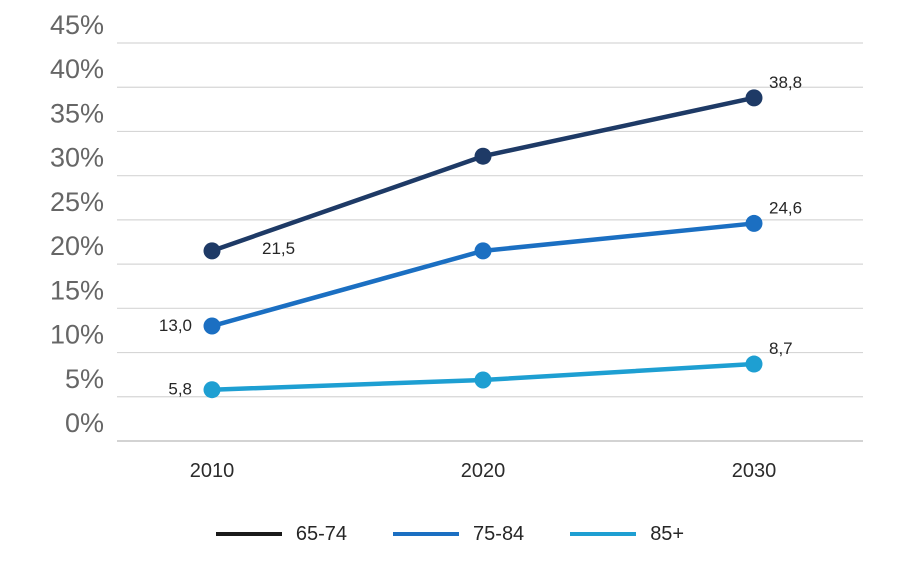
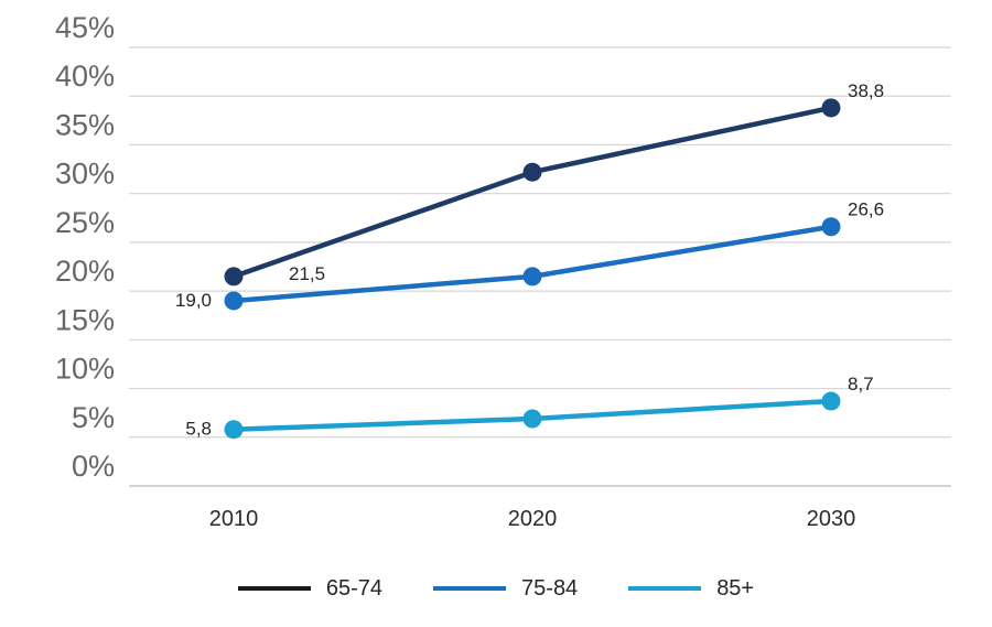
75-84/2010: 13,0 -> 19,0
75-84/2030: 24,6 -> 26,6
